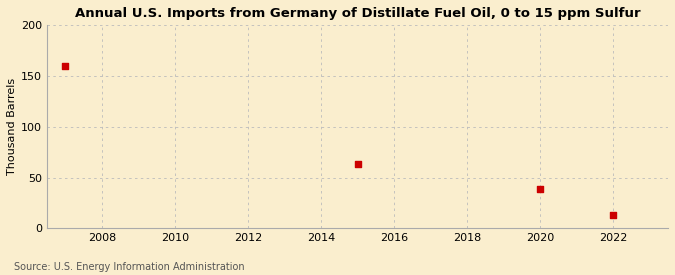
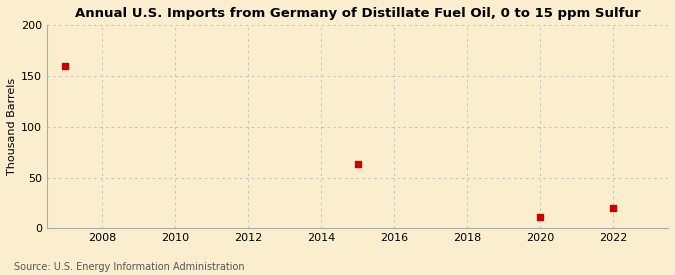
2020: 39 -> 11
2022: 13 -> 20
